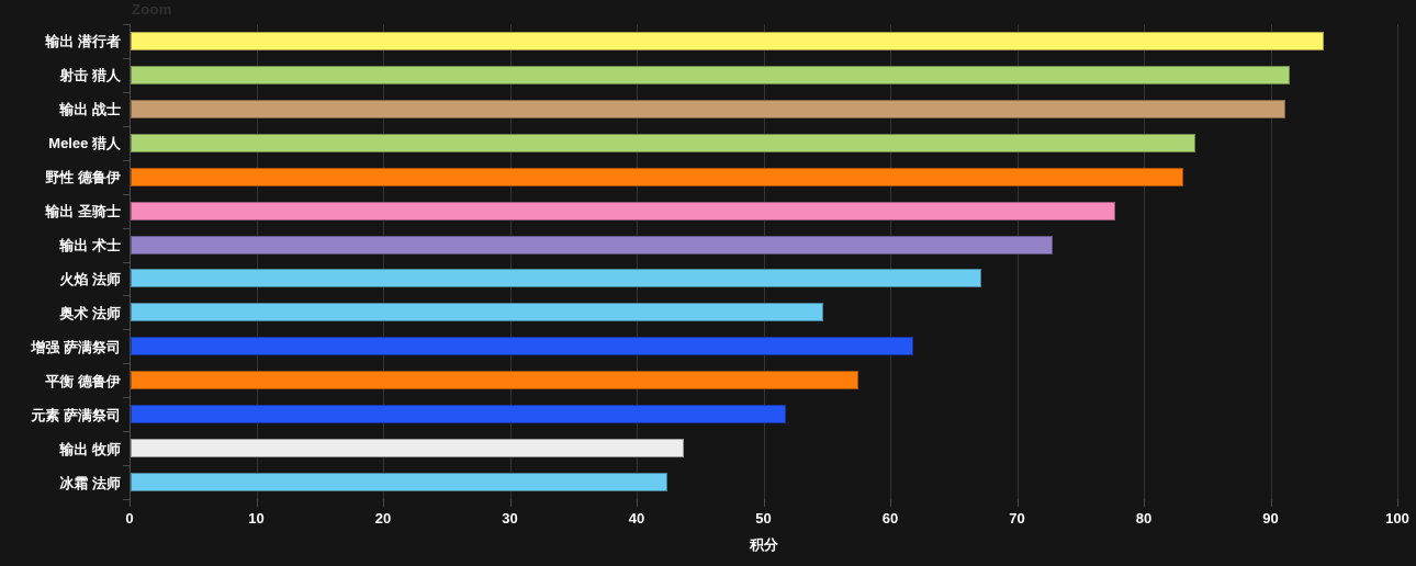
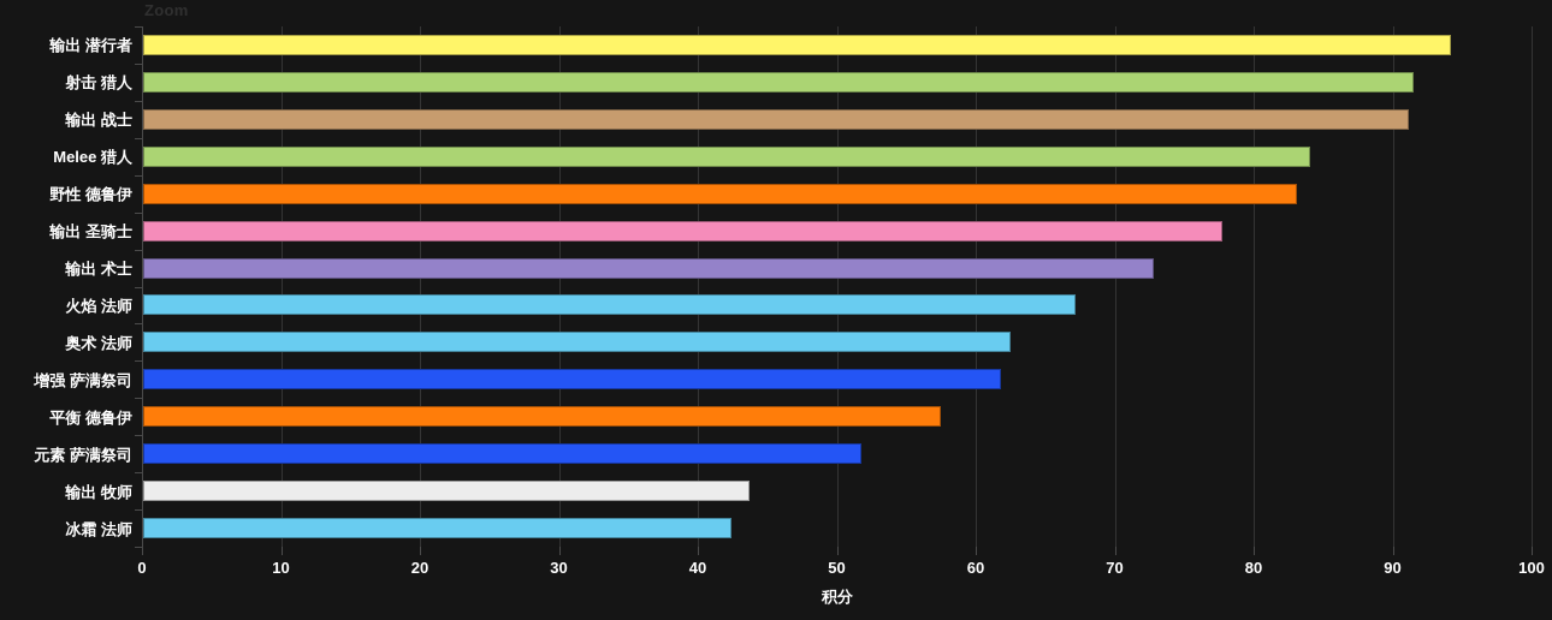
奥术 法师: 54.6 -> 62.4
